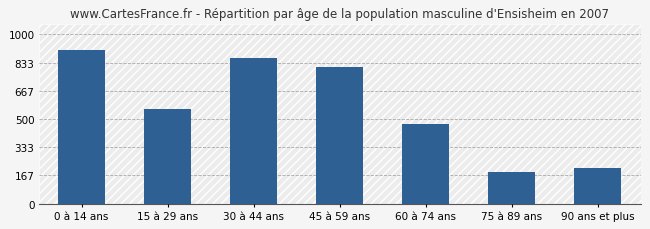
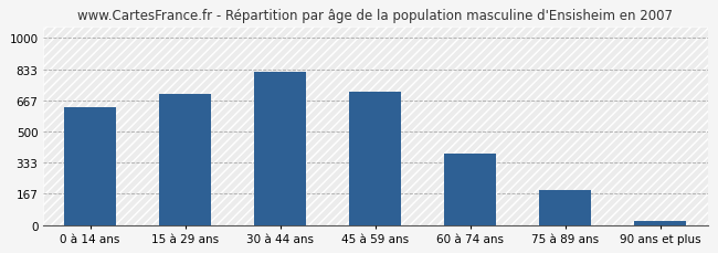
0 à 14 ans: 910 -> 630
15 à 29 ans: 560 -> 700
30 à 44 ans: 860 -> 820
45 à 59 ans: 810 -> 710
60 à 74 ans: 470 -> 380
90 ans et plus: 210 -> 20
